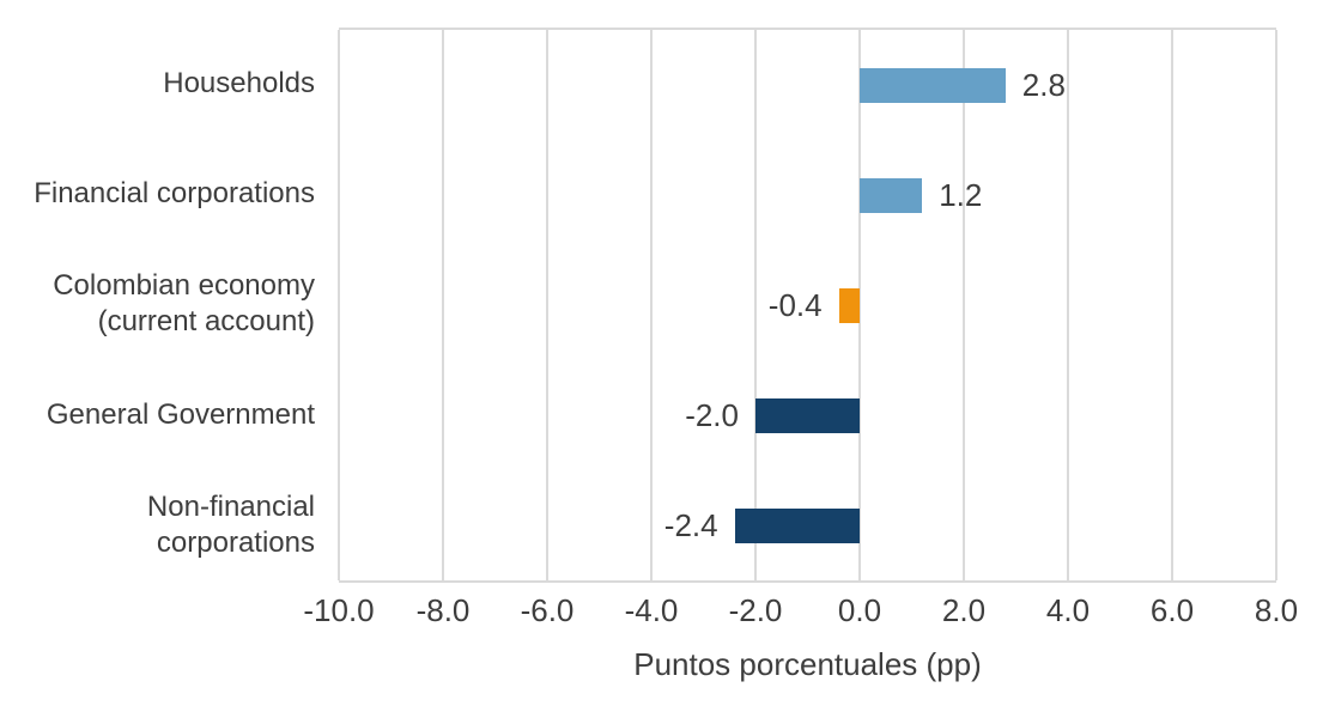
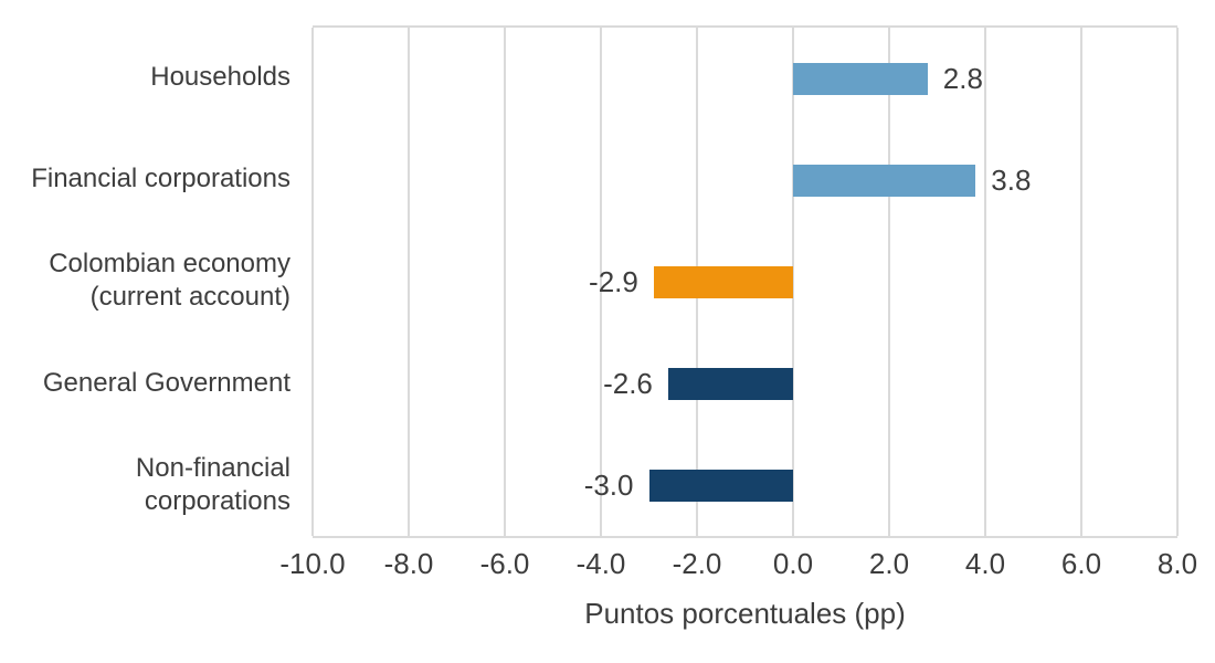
Financial corporations: 1.2 -> 3.8
Colombian economy (current account): -0.4 -> -2.9
General Government: -2.0 -> -2.6
Non-financial corporations: -2.4 -> -3.0
